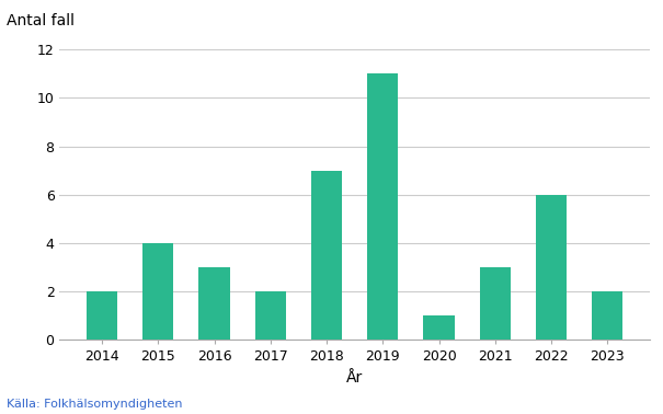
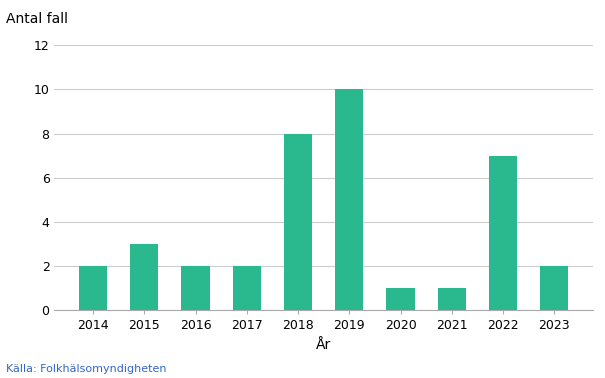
2015: 4 -> 3
2016: 3 -> 2
2018: 7 -> 8
2019: 11 -> 10
2021: 3 -> 1
2022: 6 -> 7
